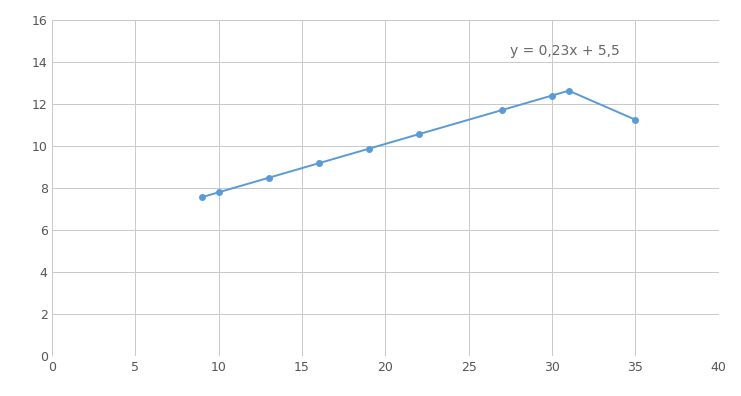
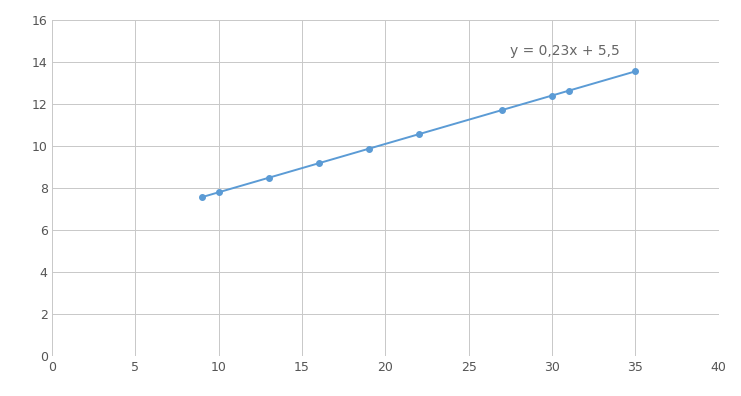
35: 11.25 -> 13.55
